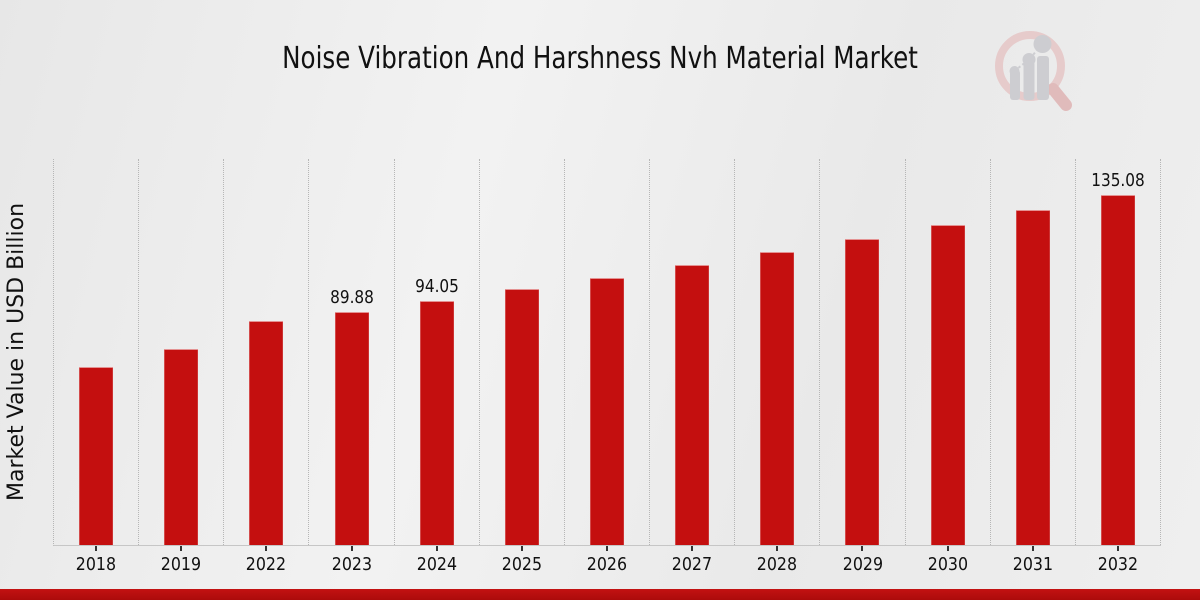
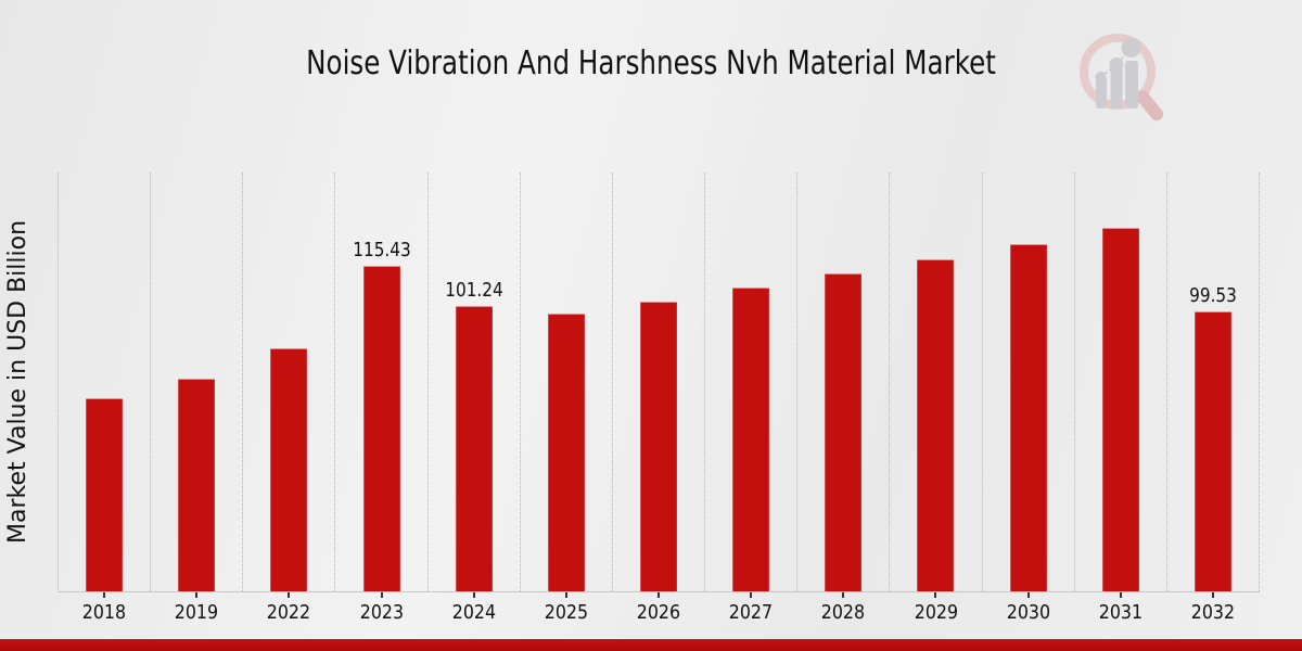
2023: 89.88 -> 115.43
2024: 94.05 -> 101.24
2032: 135.08 -> 99.53
